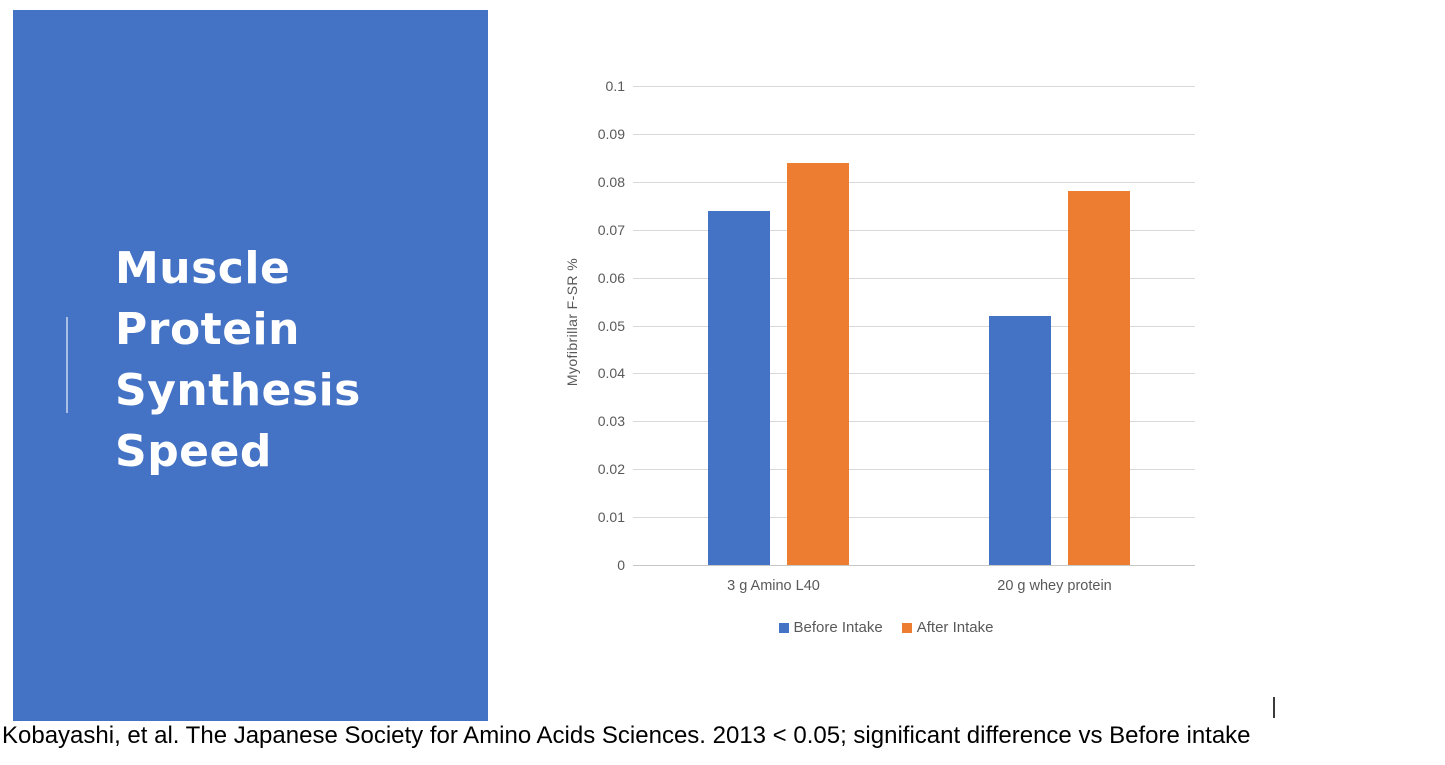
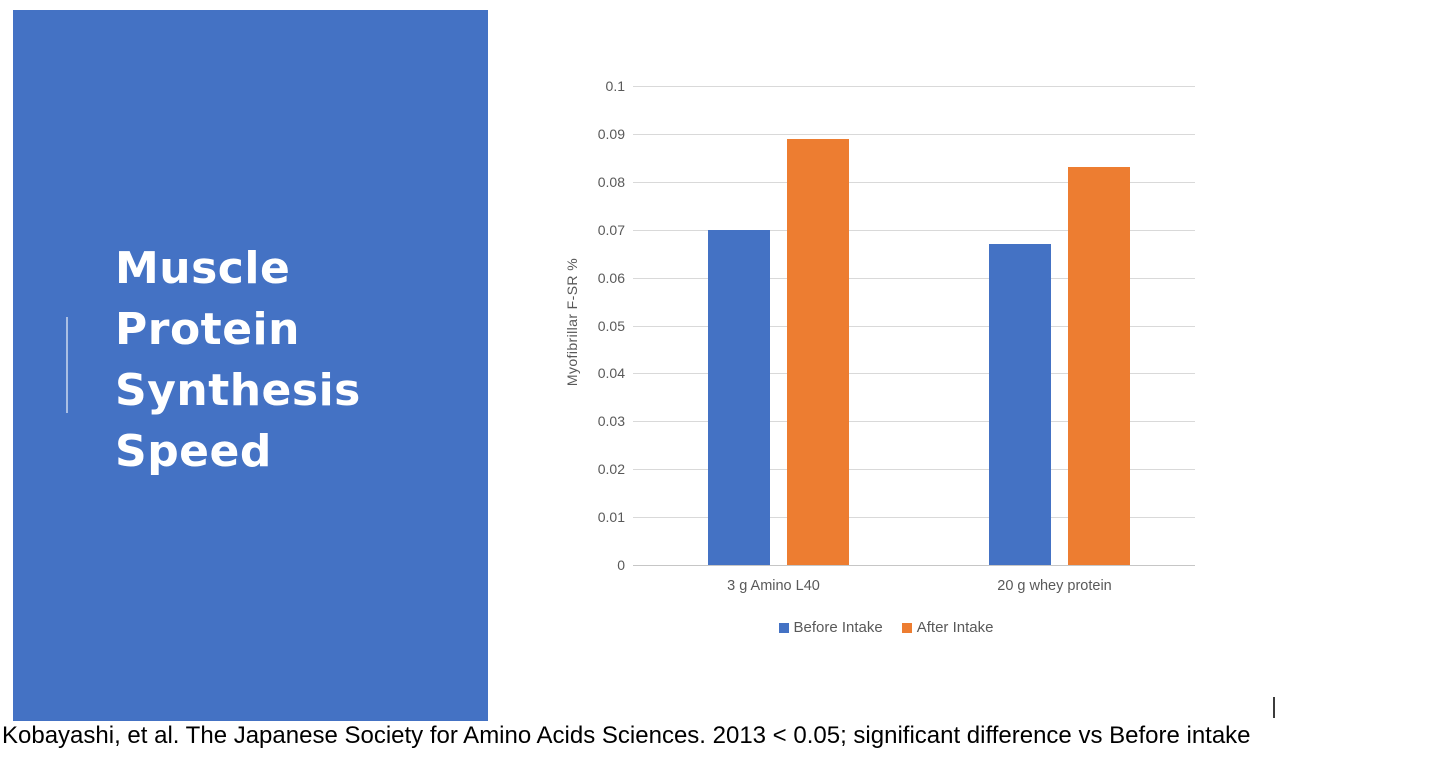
Before Intake/3 g Amino L40: 0.074 -> 0.070
After Intake/3 g Amino L40: 0.084 -> 0.089
Before Intake/20 g whey protein: 0.052 -> 0.067
After Intake/20 g whey protein: 0.078 -> 0.083
